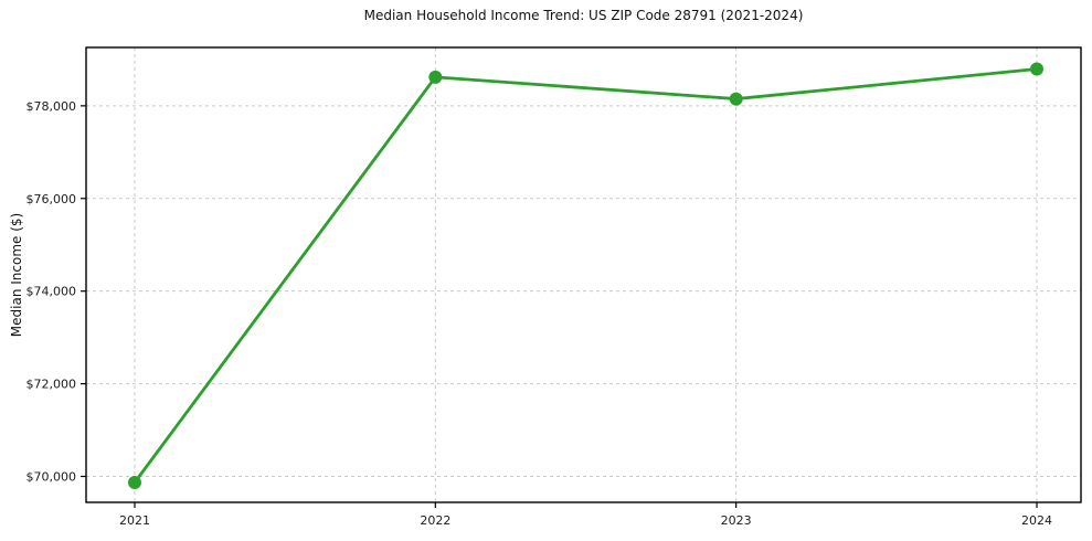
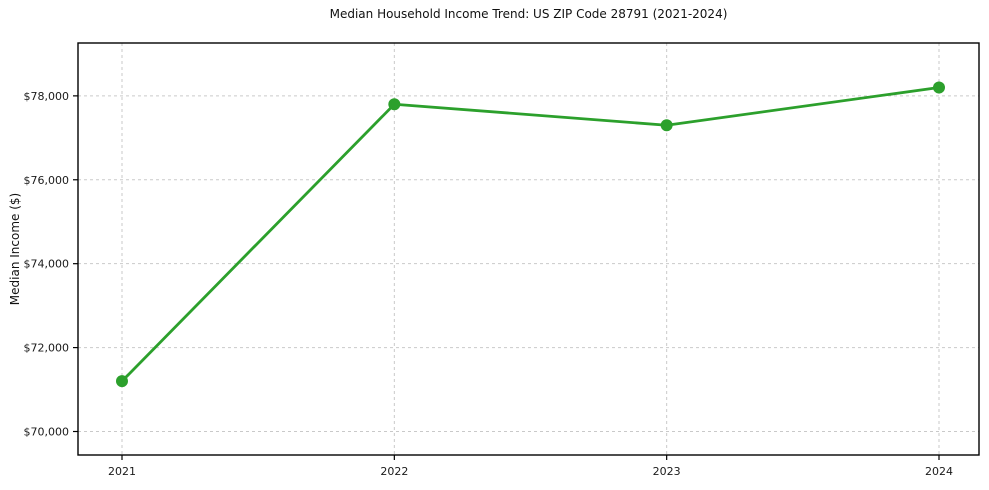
2021: $69900 -> $71200
2022: $78600 -> $77800
2023: $78200 -> $77300
2024: $78800 -> $78200
